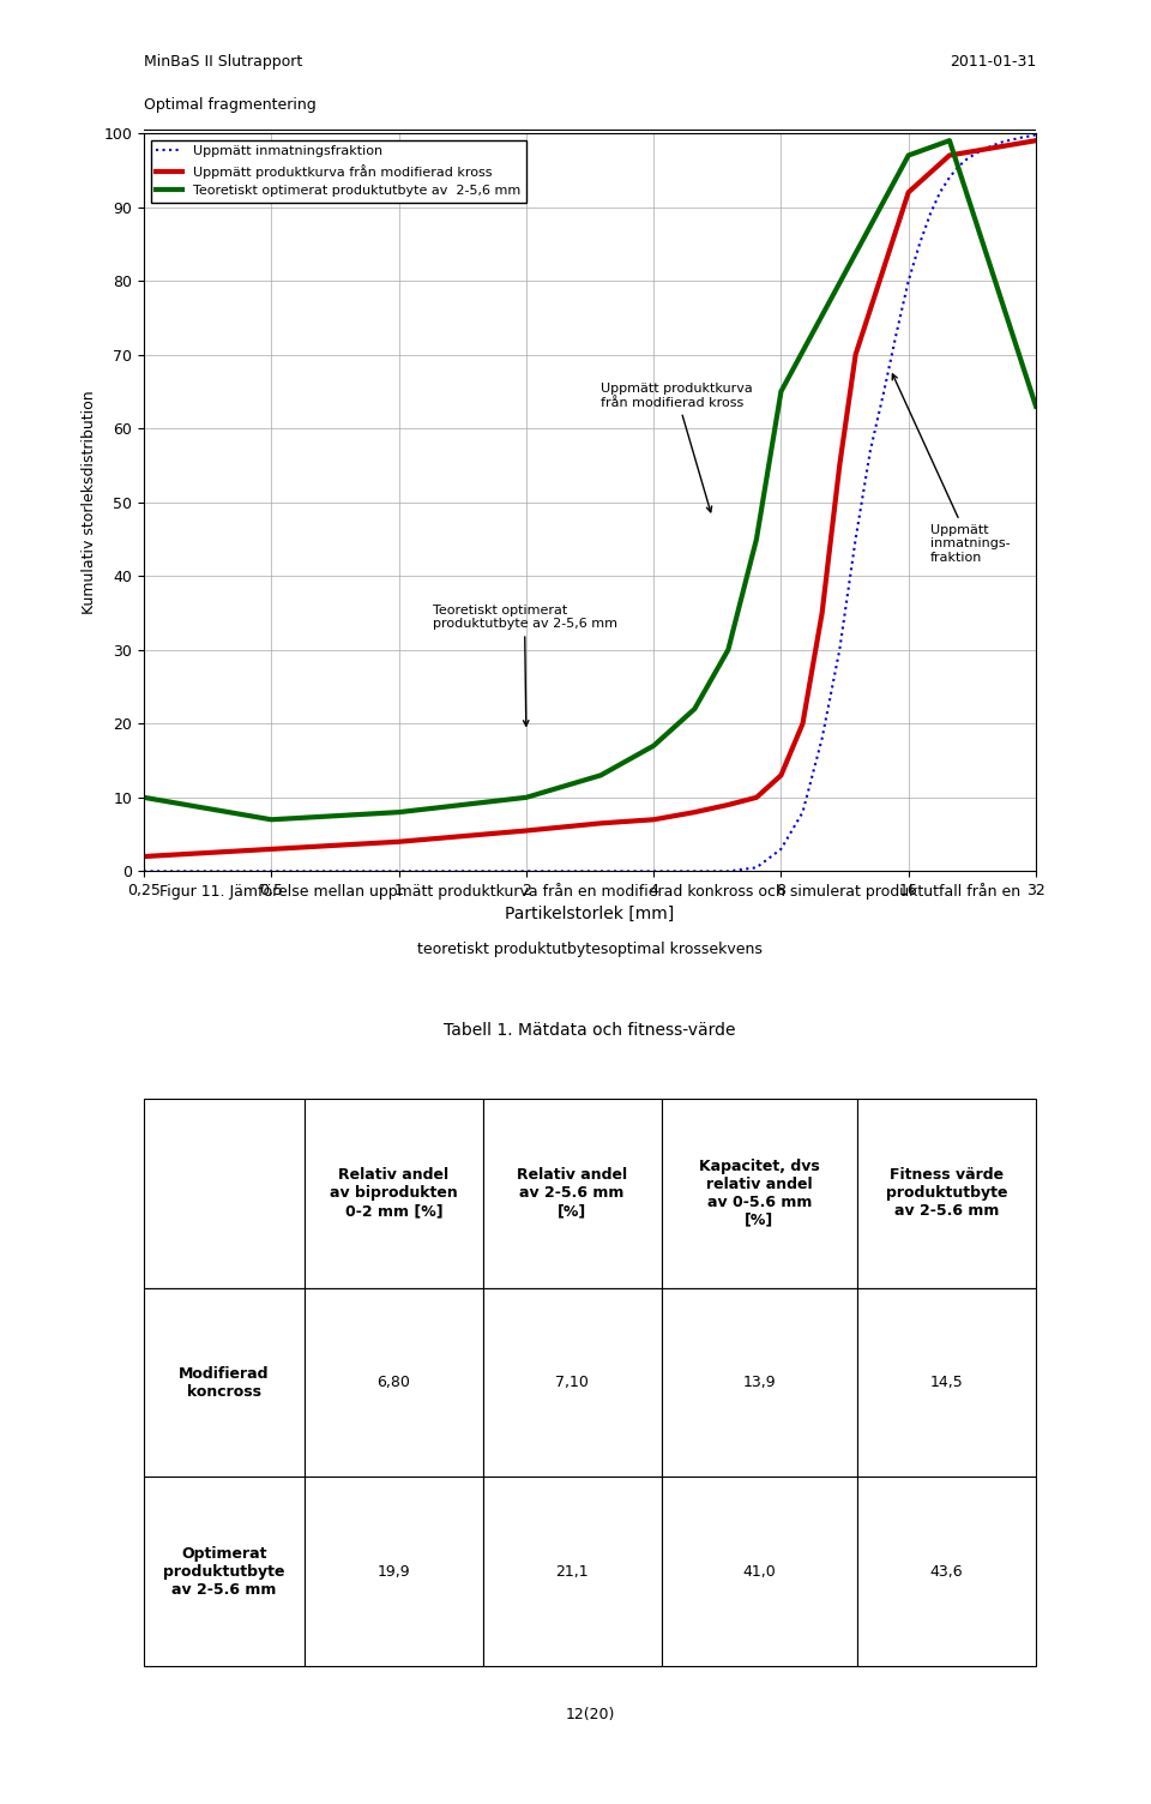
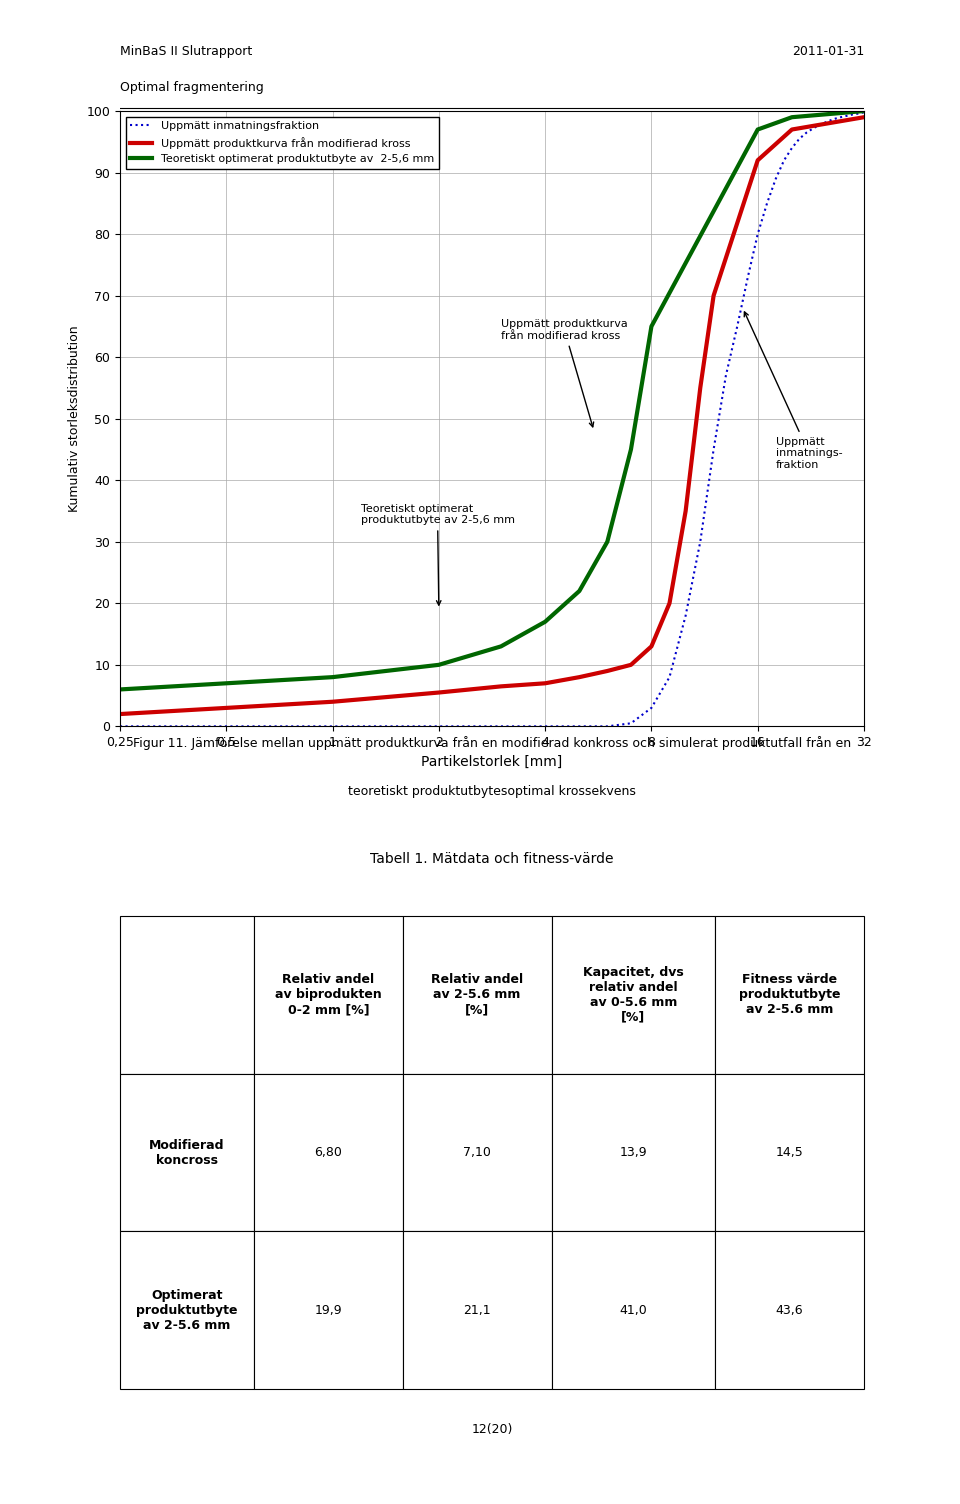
Teoretiskt optimerat produktutbyte av 2-5,6 mm/0,25: 10 -> 6
Teoretiskt optimerat produktutbyte av 2-5,6 mm/32: 63 -> 100
